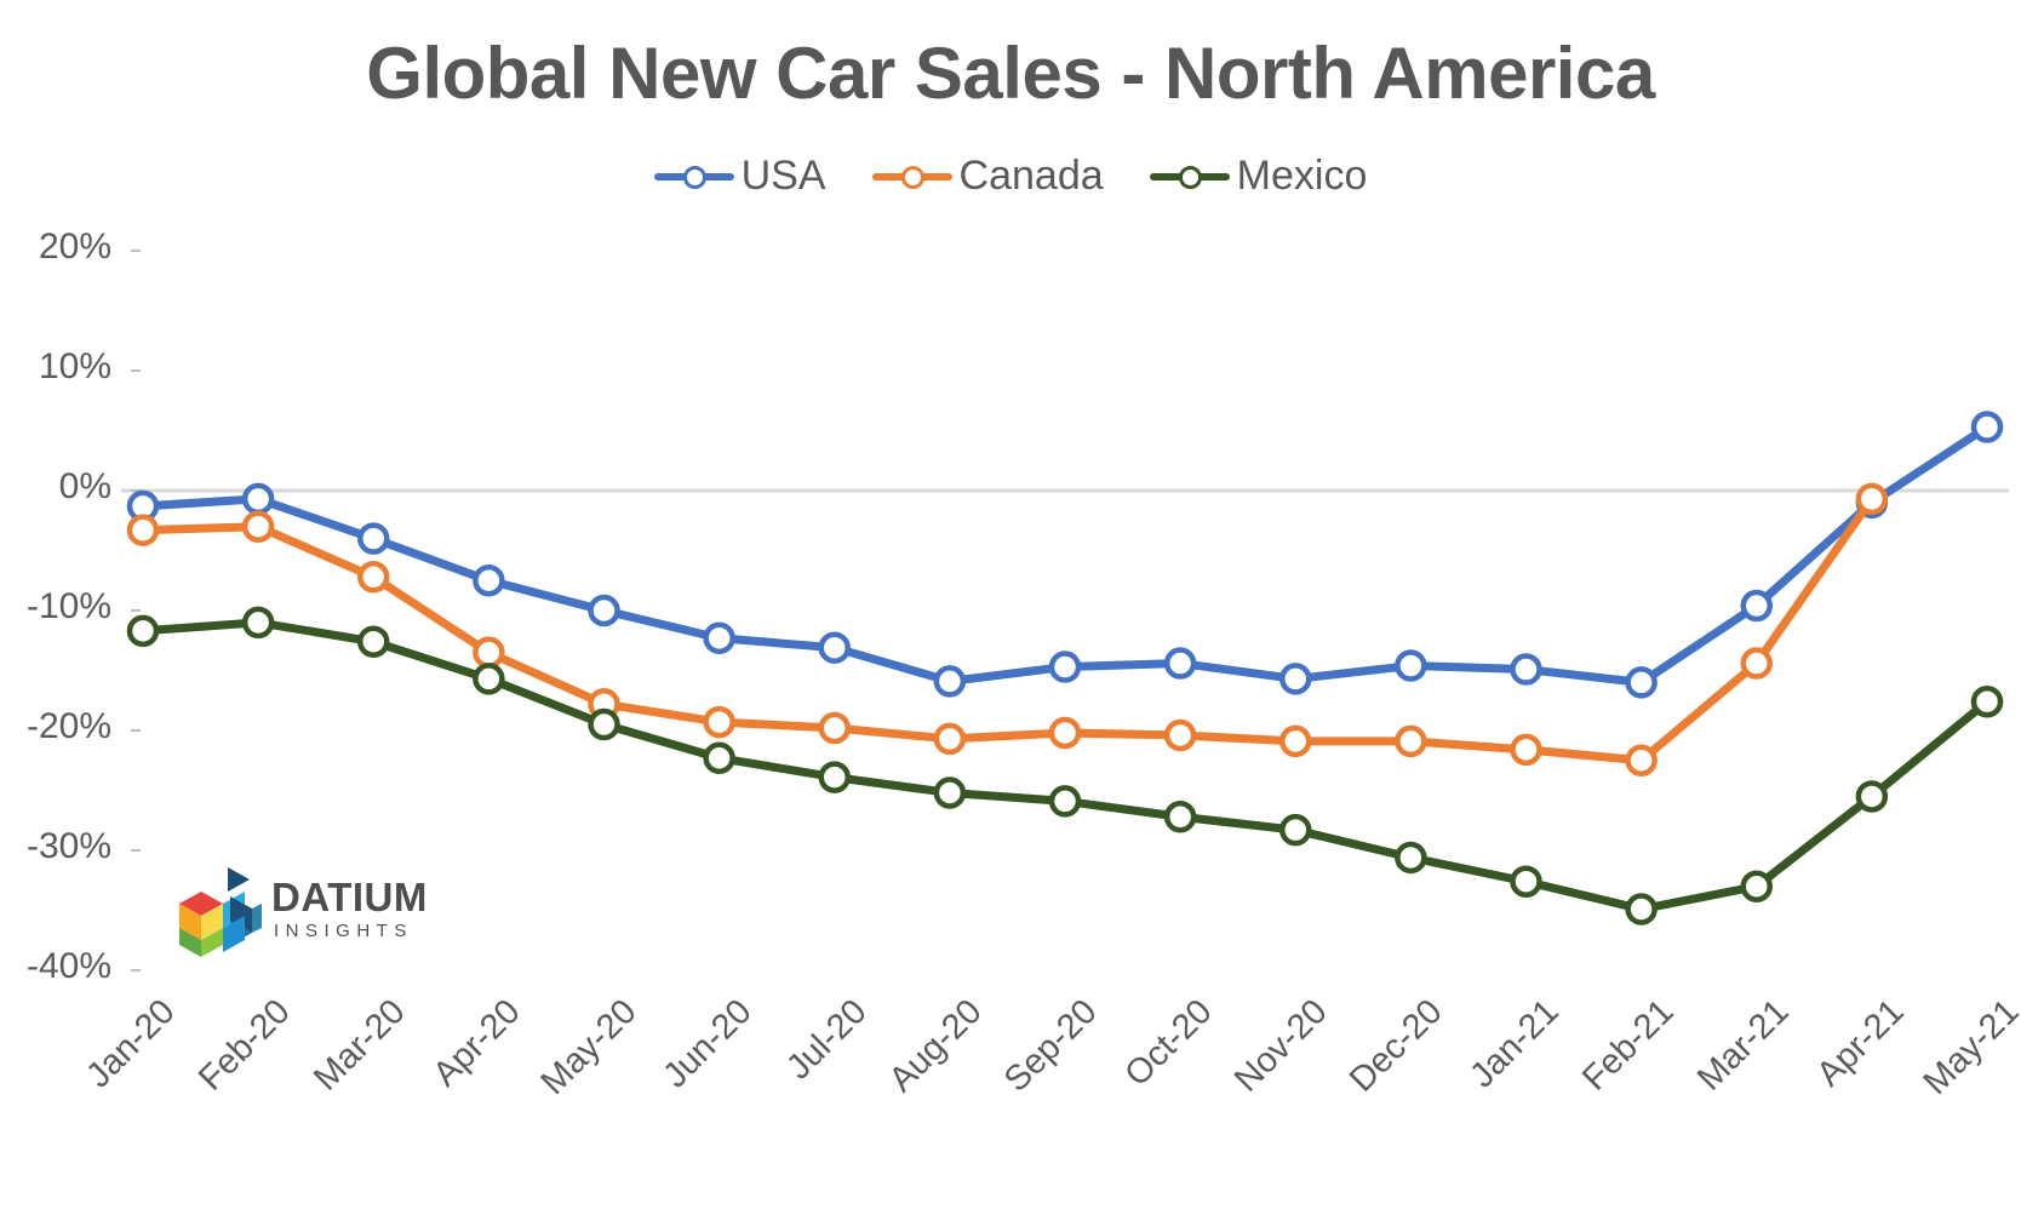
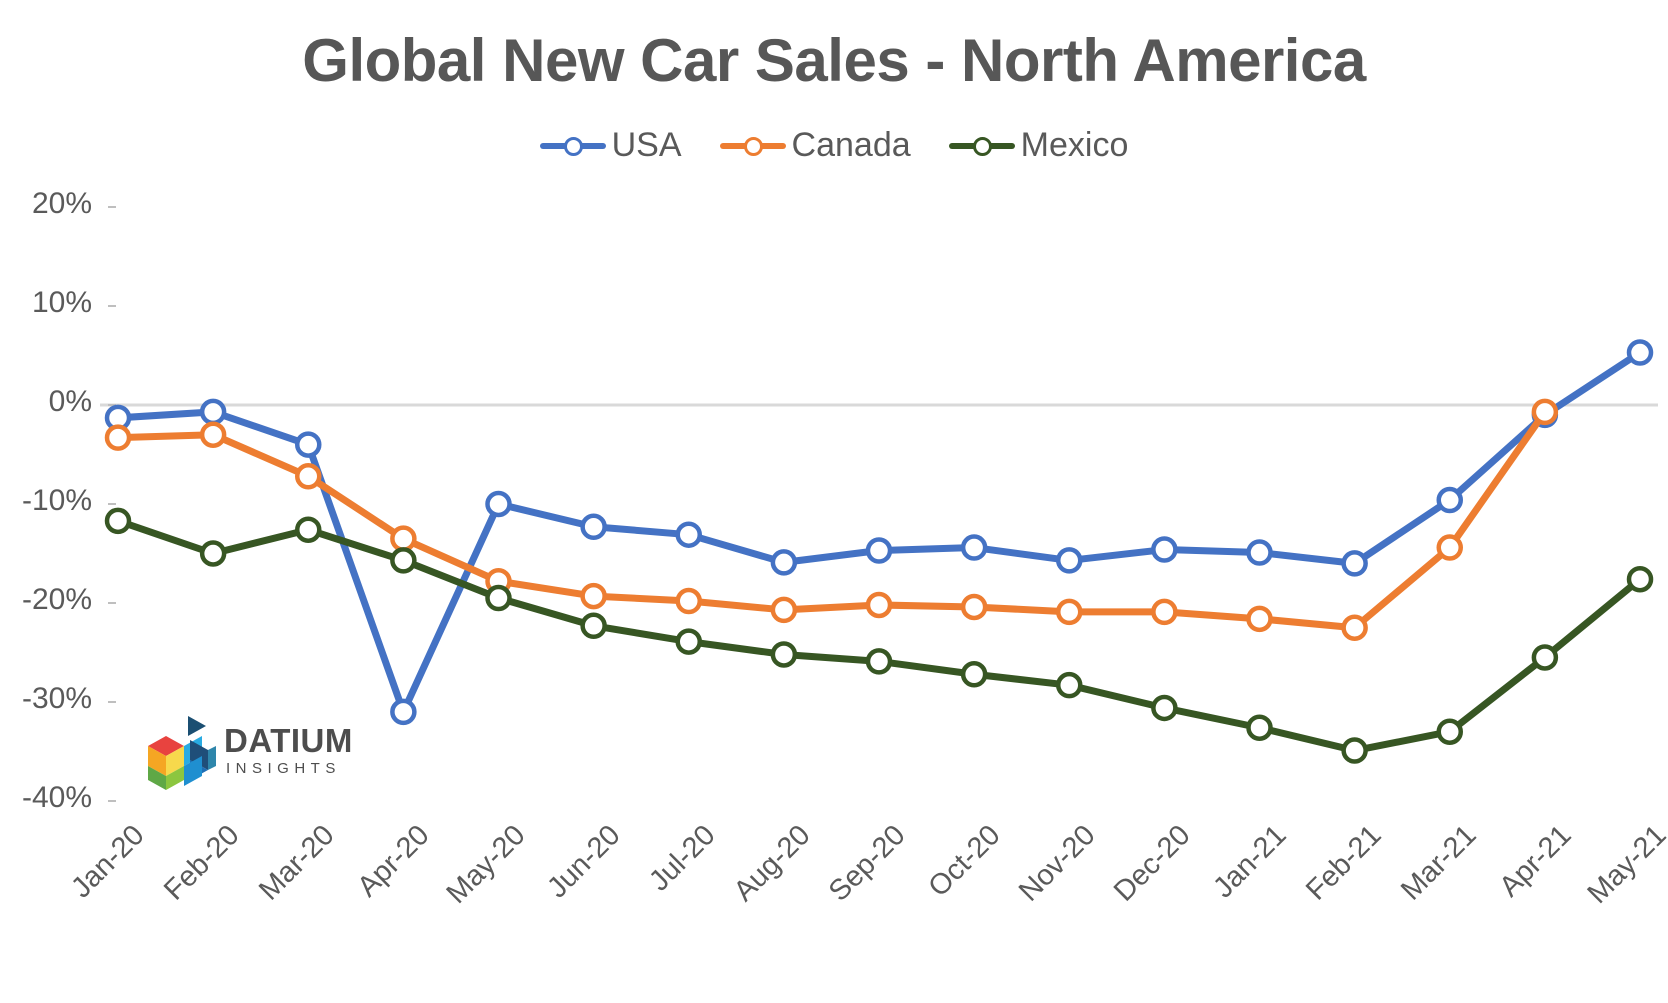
Mexico/Feb-20: -11% -> -15%
USA/Apr-20: -8% -> -31%
